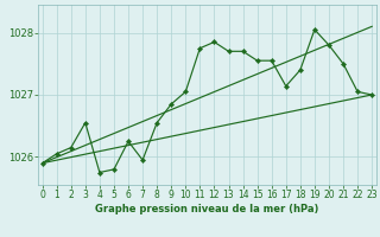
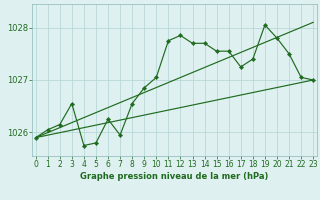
17: 1027.14 -> 1027.25
